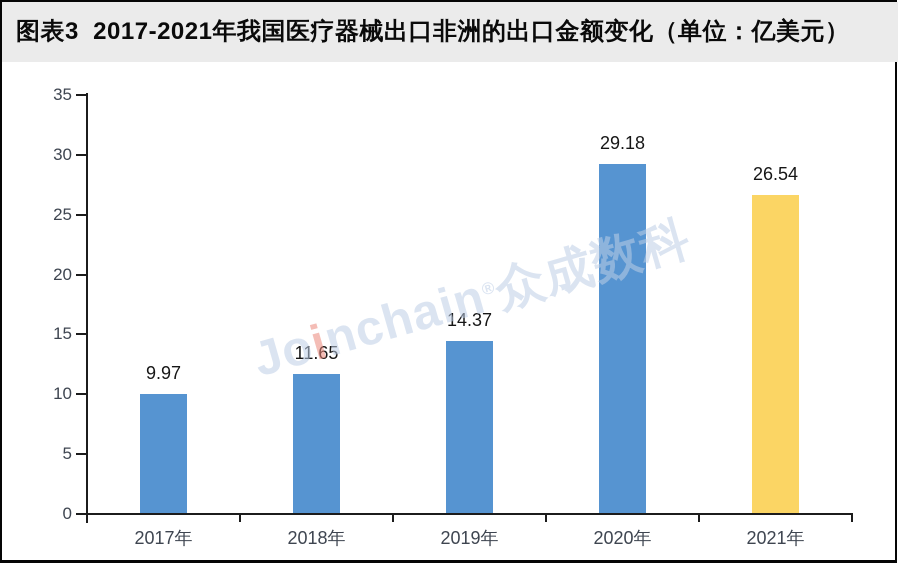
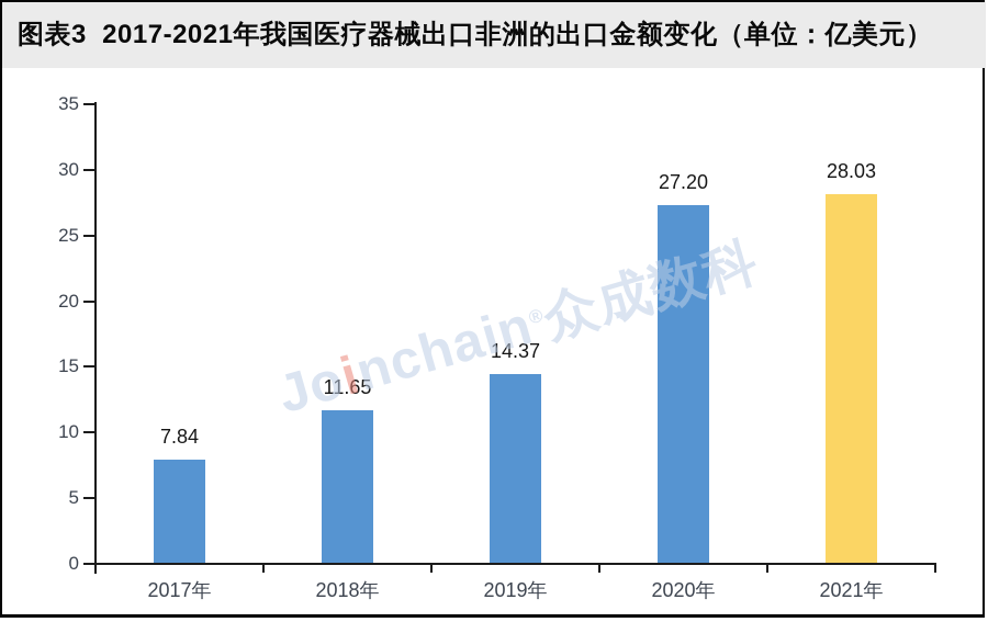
2017年: 9.97 -> 7.84
2020年: 29.18 -> 27.20
2021年: 26.54 -> 28.03
